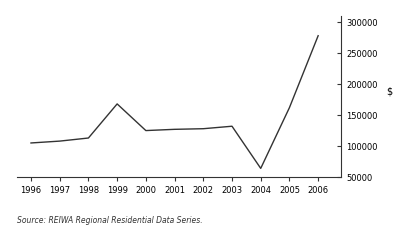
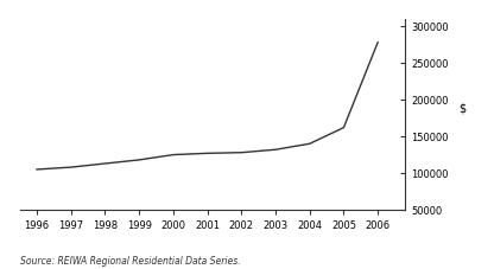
1999: 168000 -> 118000
2004: 64000 -> 140000
